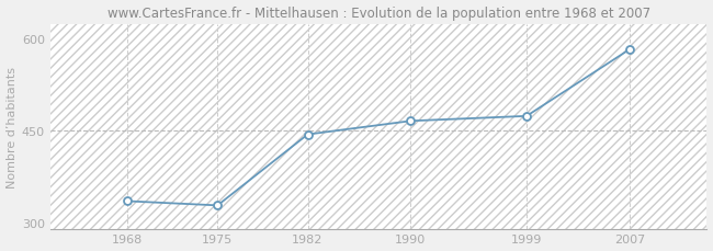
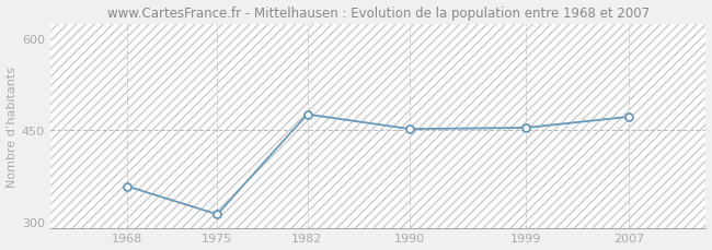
1968: 335 -> 358
1975: 328 -> 312
1982: 444 -> 476
1990: 466 -> 452
1999: 474 -> 454
2007: 583 -> 472
